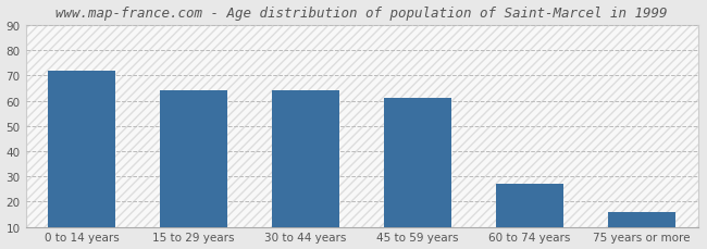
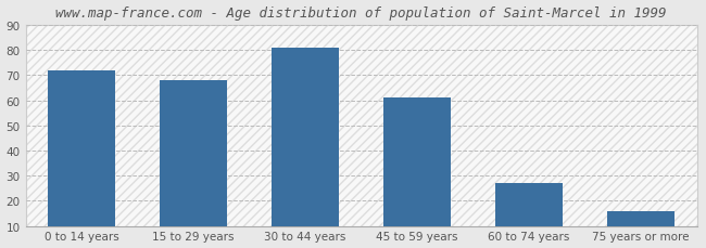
15 to 29 years: 64 -> 68
30 to 44 years: 64 -> 81
